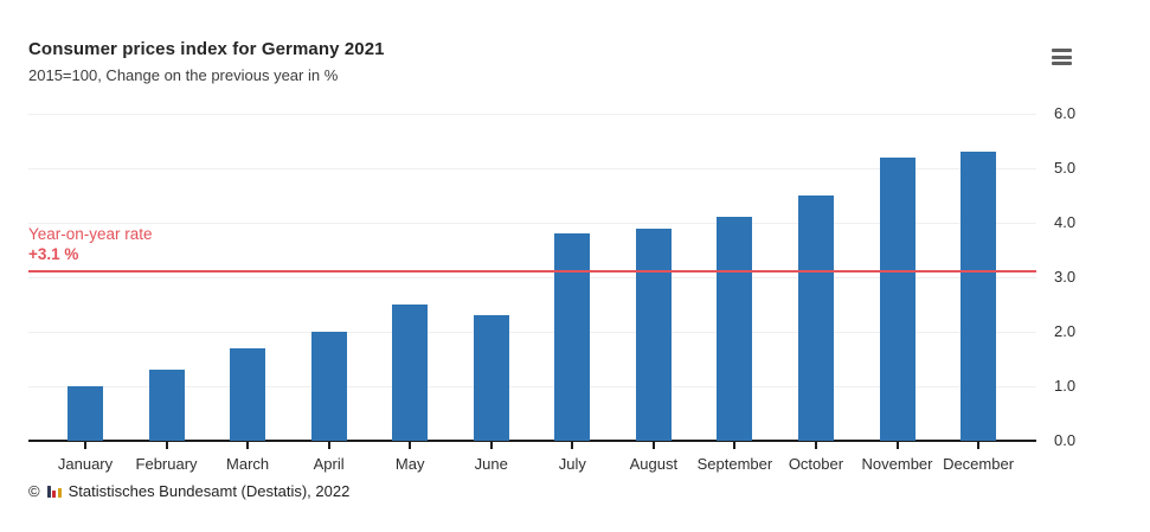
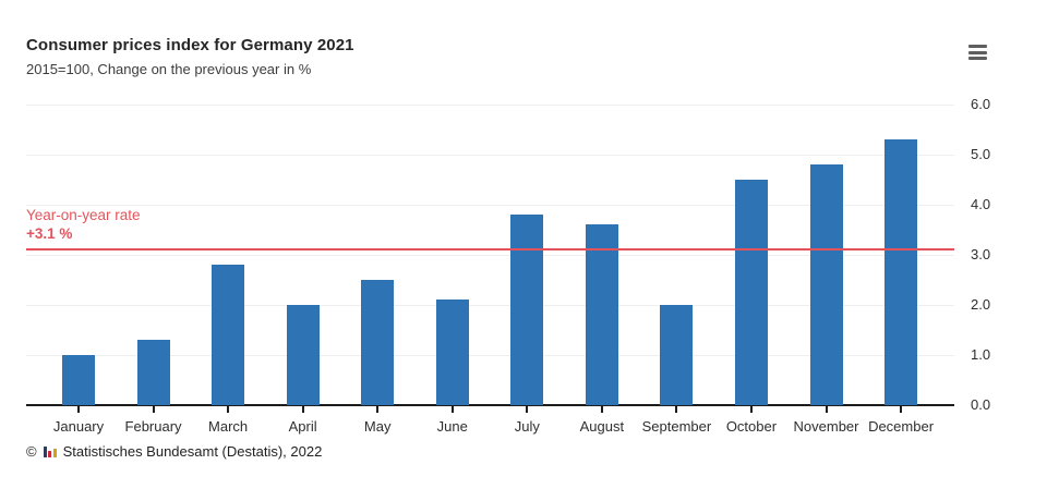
March: 1.7 -> 2.8
June: 2.3 -> 2.1
August: 3.9 -> 3.6
September: 4.1 -> 2.0
November: 5.2 -> 4.8
